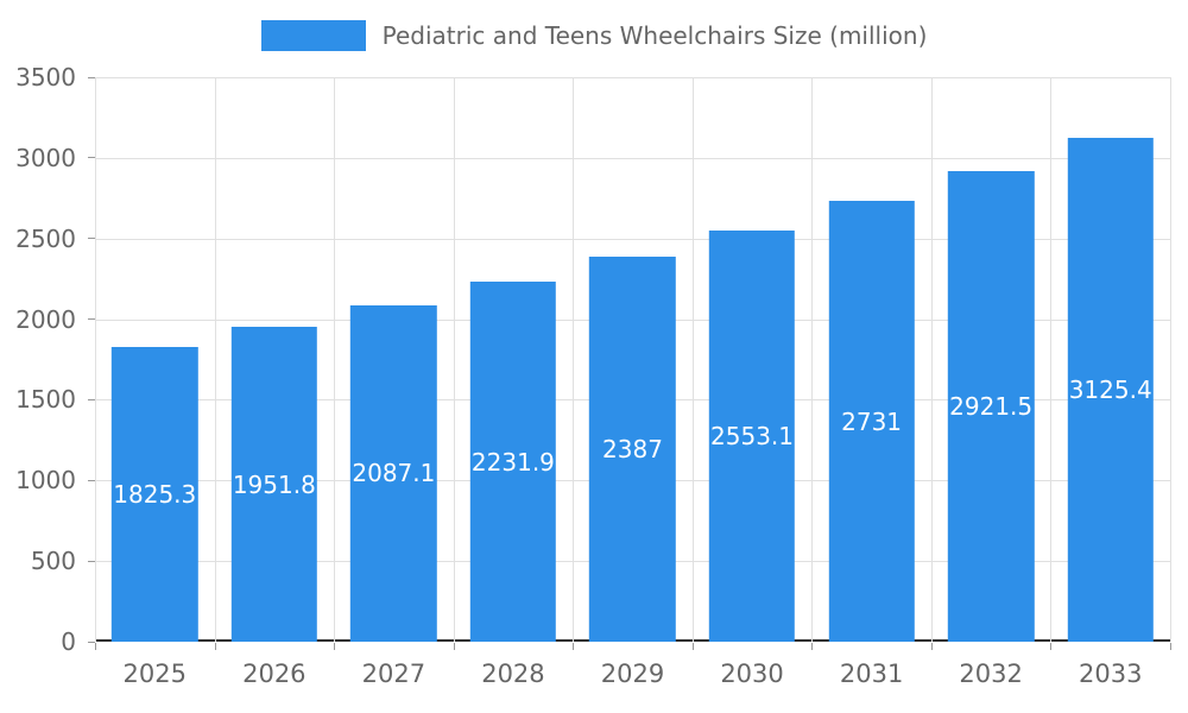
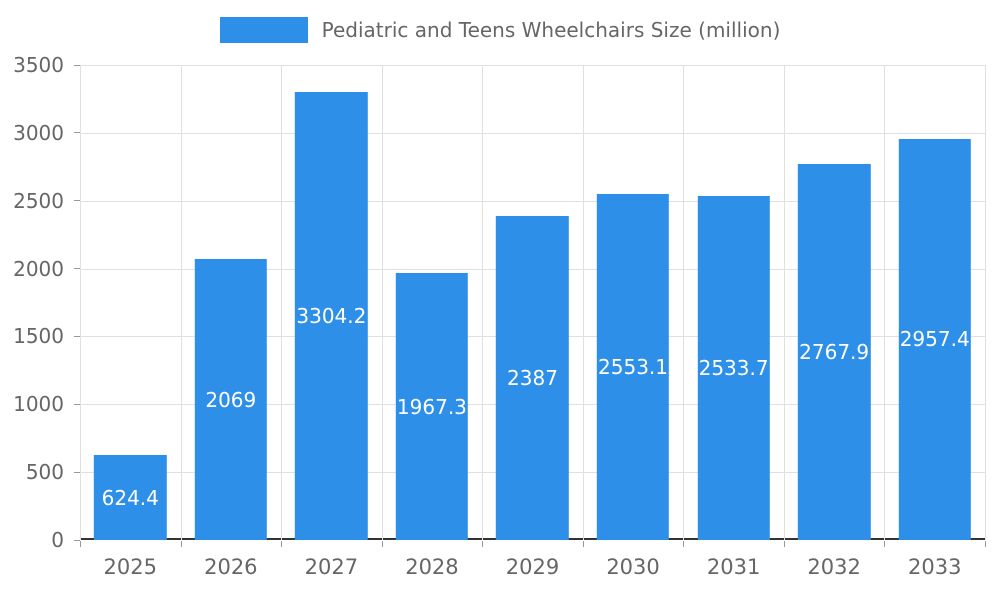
2025: 1825.3 -> 624.4
2026: 1951.8 -> 2069
2027: 2087.1 -> 3304.2
2028: 2231.9 -> 1967.3
2031: 2731 -> 2533.7
2032: 2921.5 -> 2767.9
2033: 3125.4 -> 2957.4
